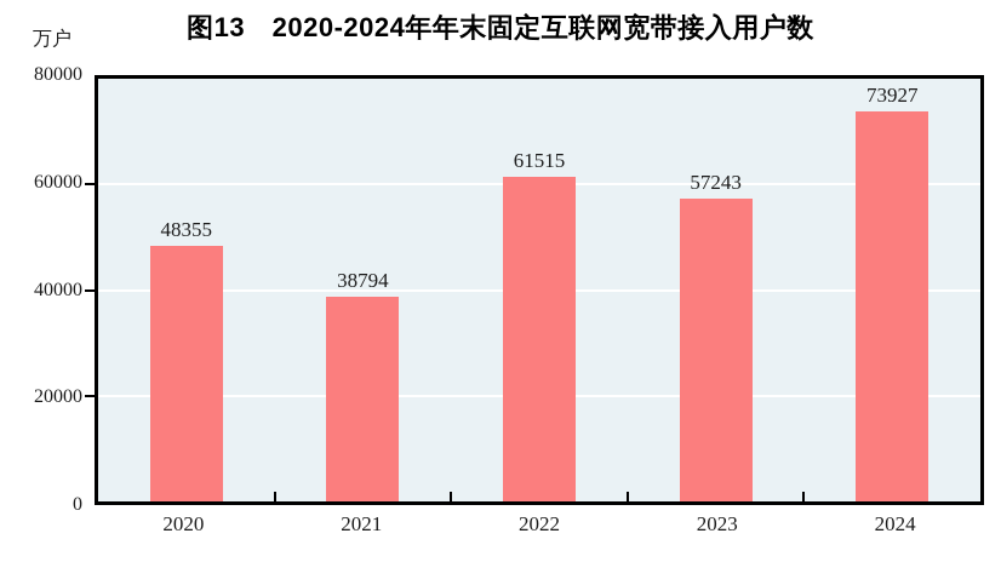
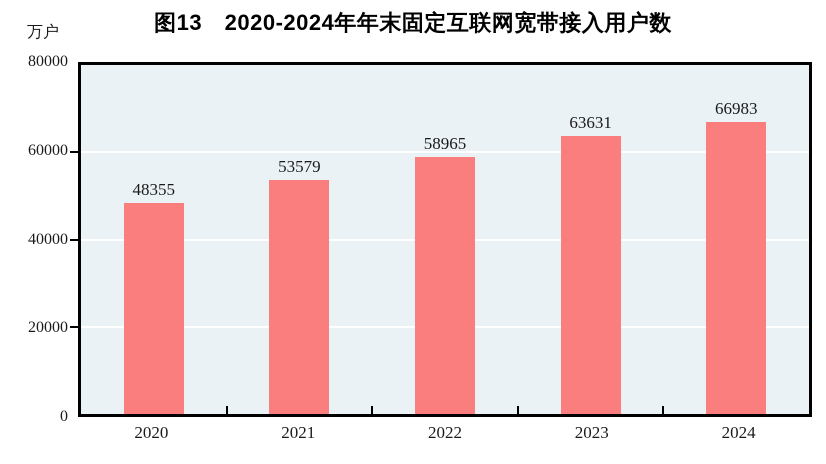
2021: 38794 -> 53579
2022: 61515 -> 58965
2023: 57243 -> 63631
2024: 73927 -> 66983
